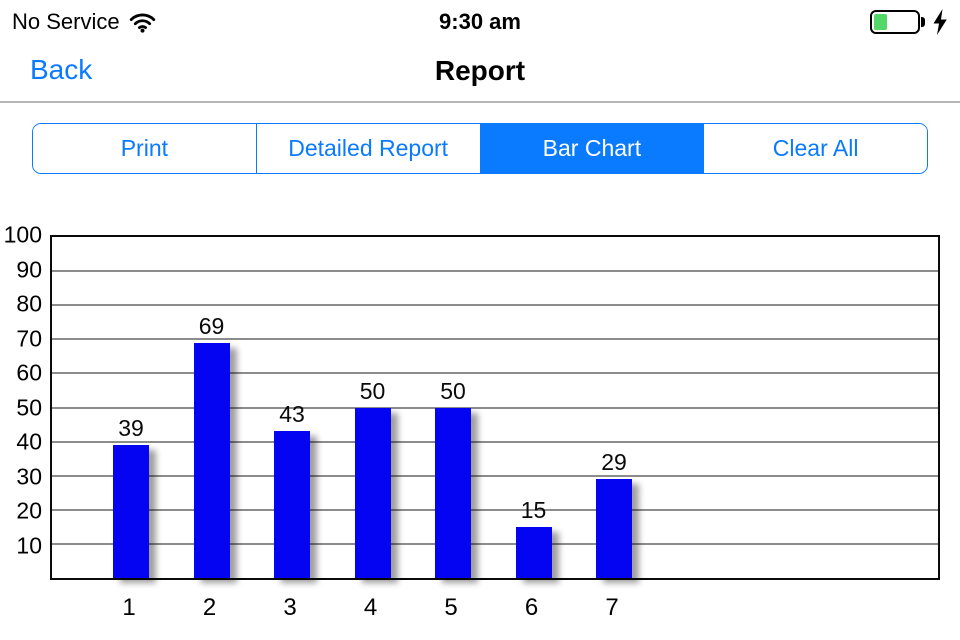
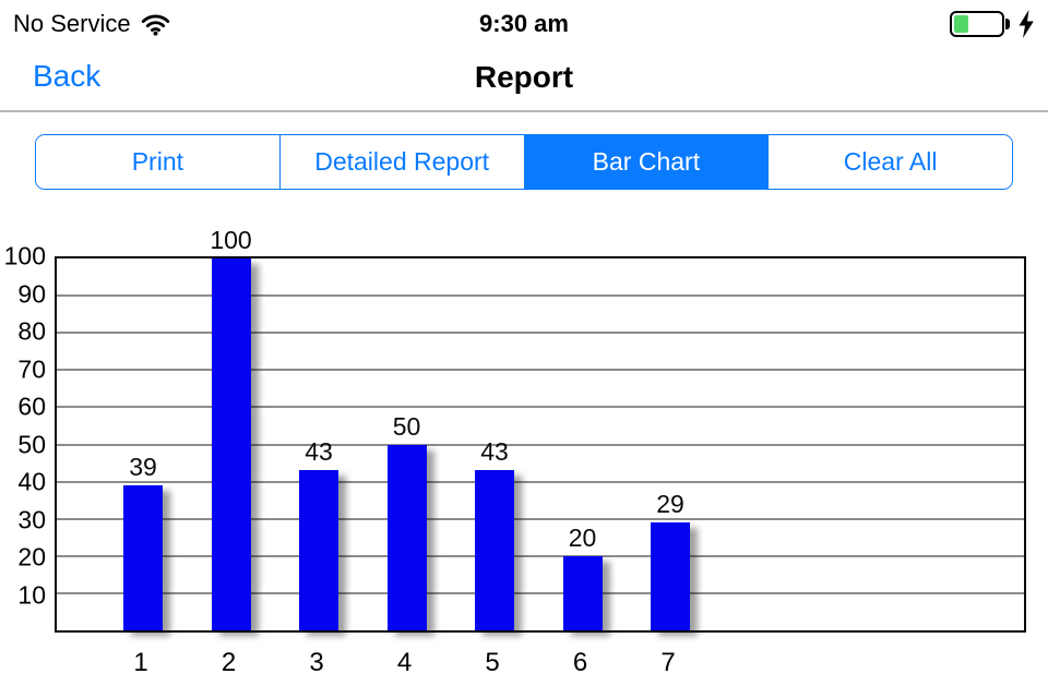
2: 69 -> 100
5: 50 -> 43
6: 15 -> 20
